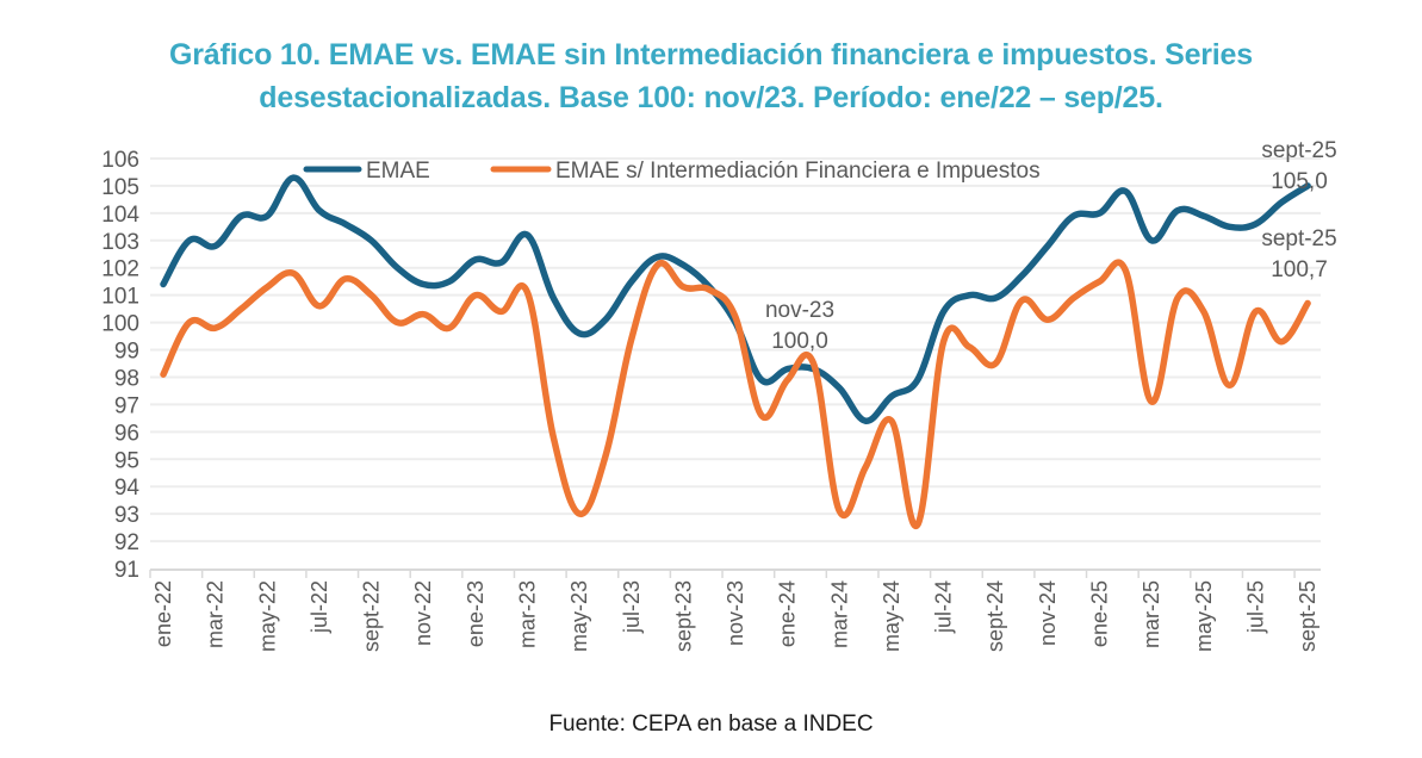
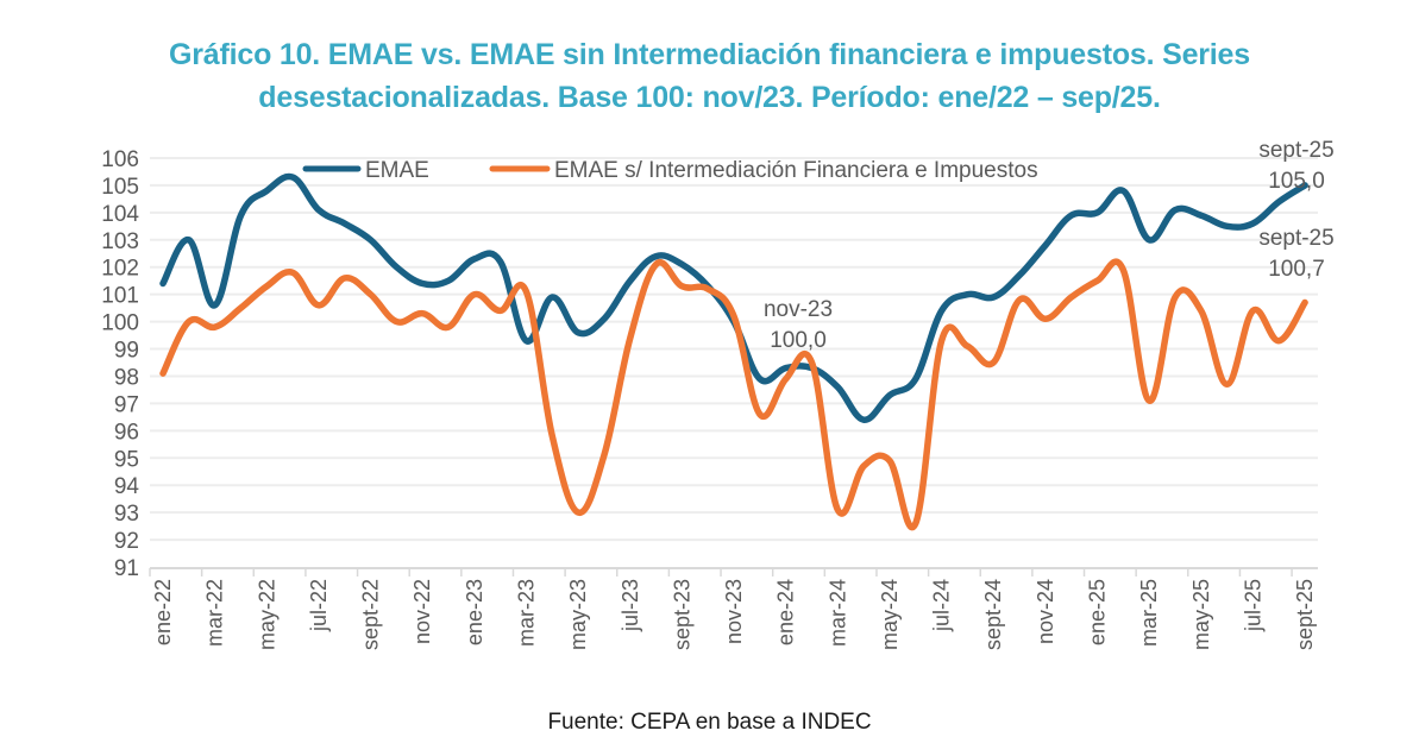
EMAE/mar-22: 102.8 -> 100.6
EMAE/may-22: 103.9 -> 104.8
EMAE/mar-23: 103.2 -> 99.3
EMAE s/ Intermediación Financiera e Impuestos/may-24: 96.4 -> 94.9
